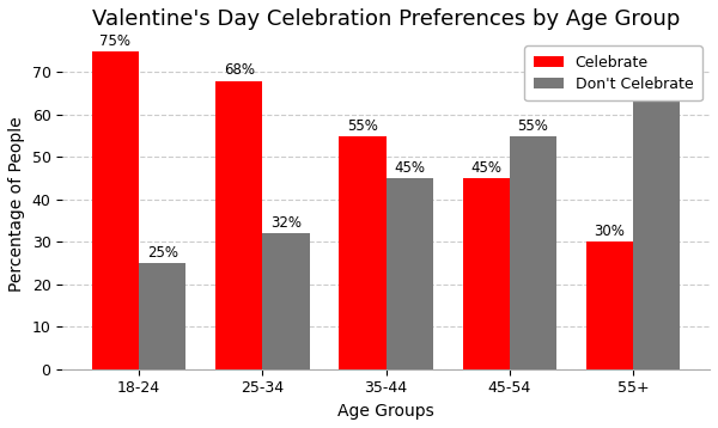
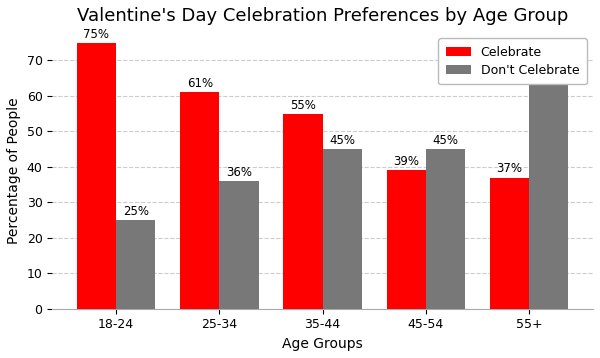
Celebrate/25-34: 68% -> 61%
Don't Celebrate/25-34: 32% -> 36%
Celebrate/45-54: 45% -> 39%
Don't Celebrate/45-54: 55% -> 45%
Celebrate/55+: 30% -> 37%
